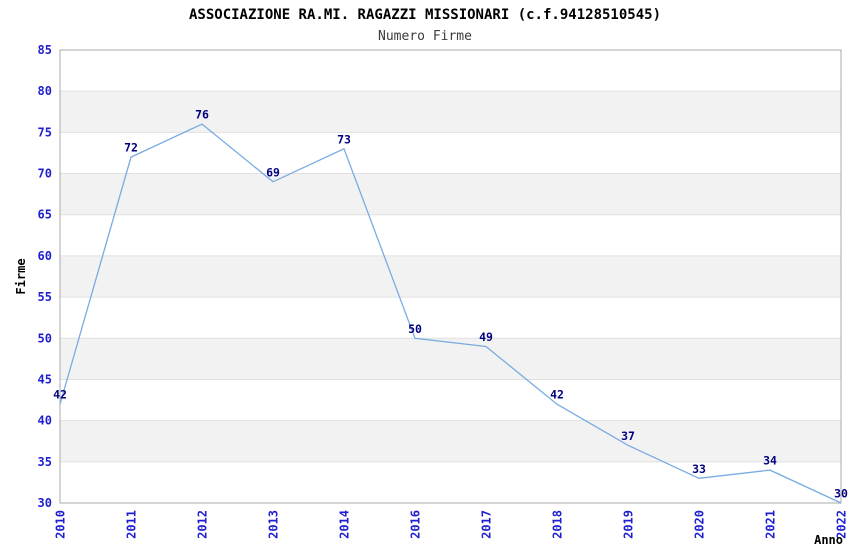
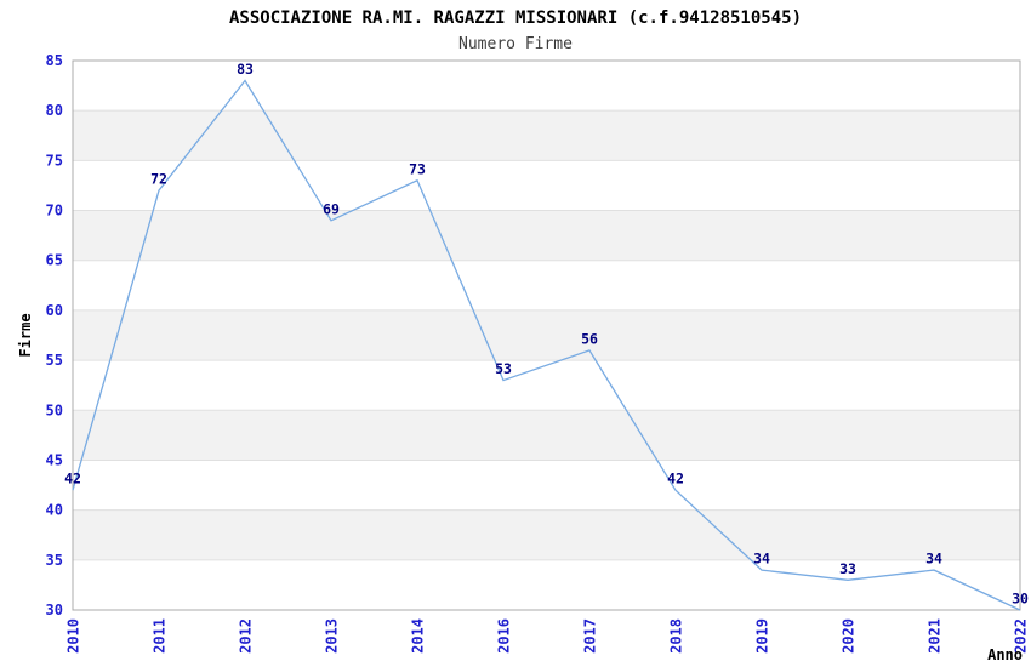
2012: 76 -> 83
2016: 50 -> 53
2017: 49 -> 56
2019: 37 -> 34
